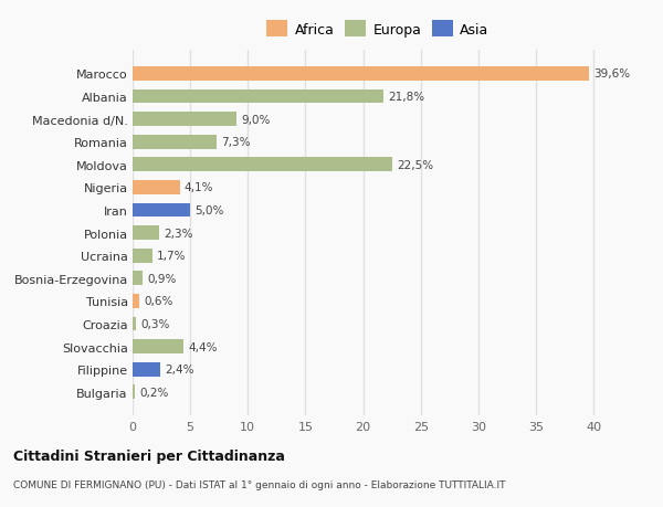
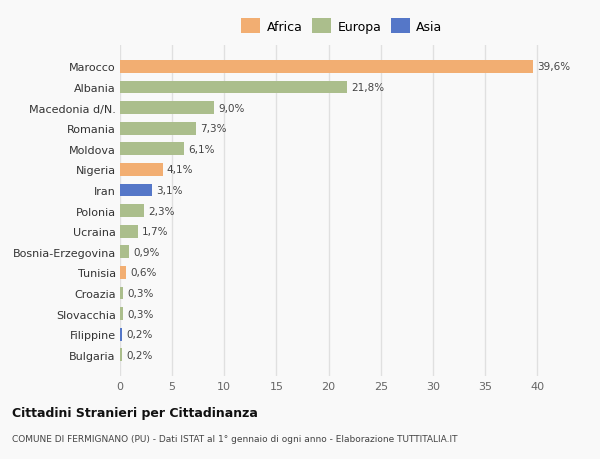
Moldova: 22,5% -> 6,1%
Iran: 5,0% -> 3,1%
Slovacchia: 4,4% -> 0,3%
Filippine: 2,4% -> 0,2%
